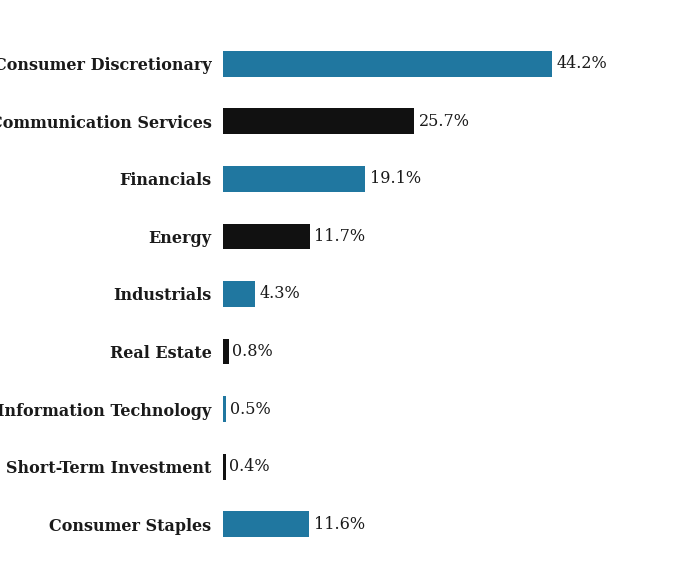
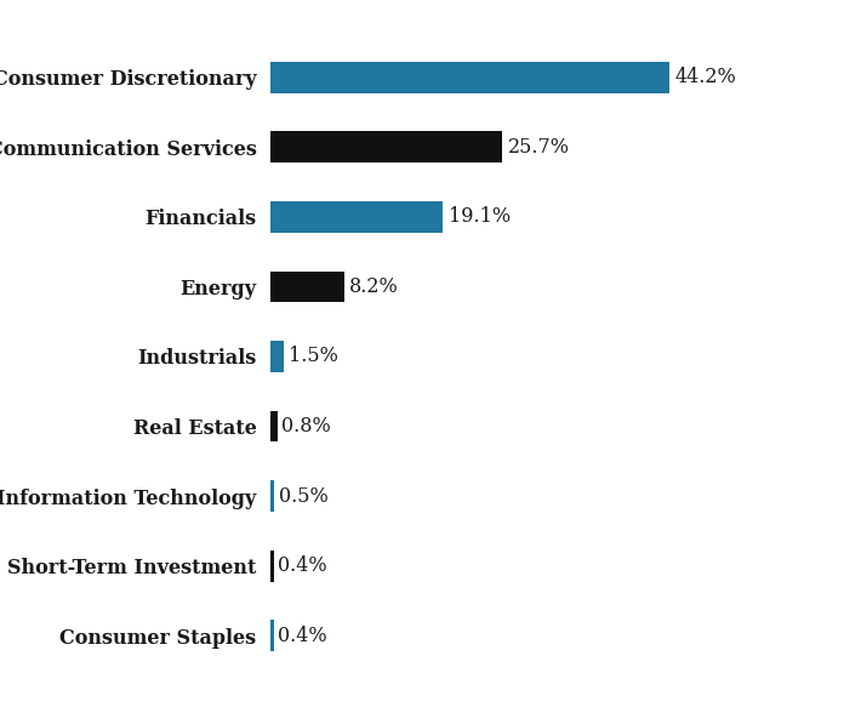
Energy: 11.7% -> 8.2%
Industrials: 4.3% -> 1.5%
Consumer Staples: 11.6% -> 0.4%
